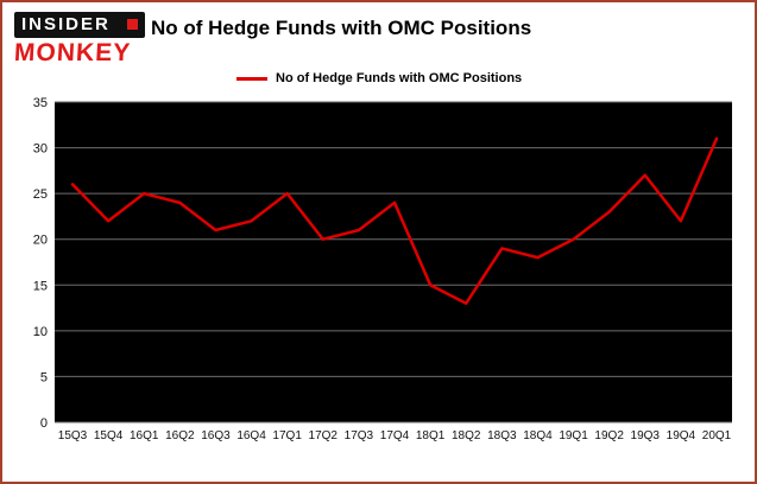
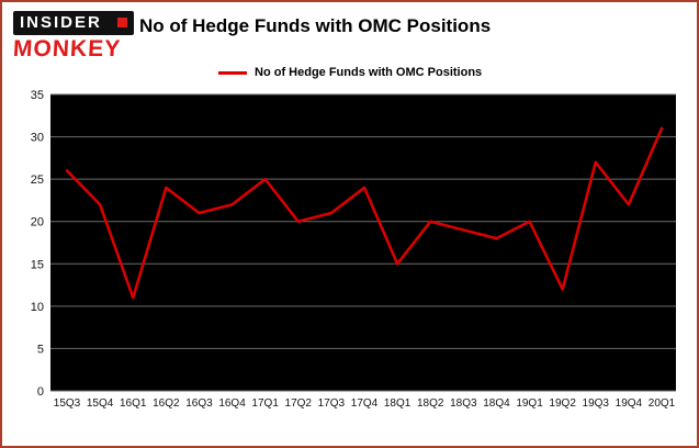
16Q1: 25 -> 11
18Q2: 13 -> 20
19Q2: 23 -> 12
